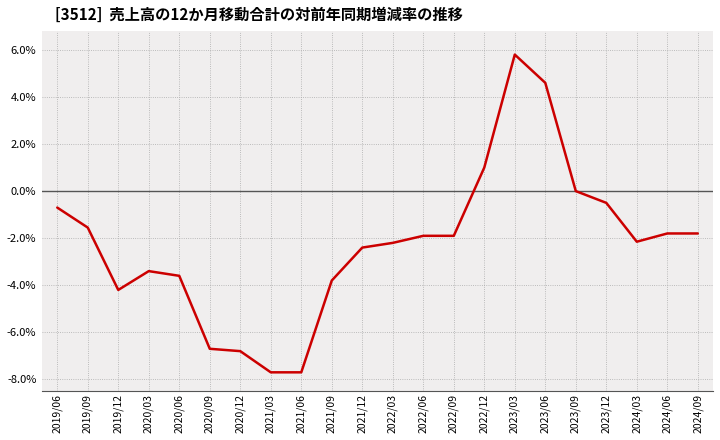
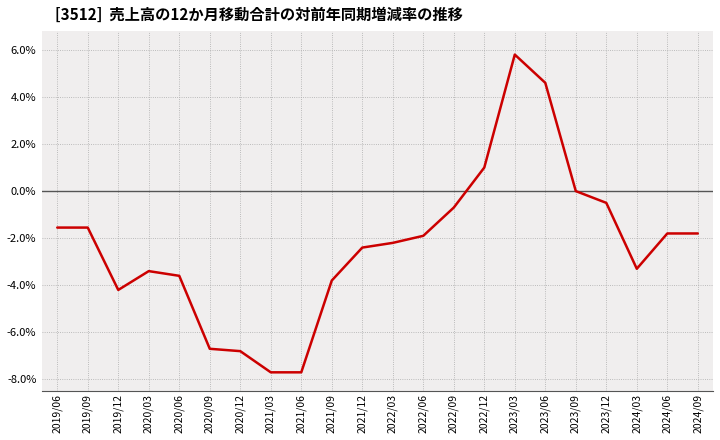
2019/06: -0.70% -> -1.55%
2022/09: -1.90% -> -0.70%
2024/03: -2.15% -> -3.30%
